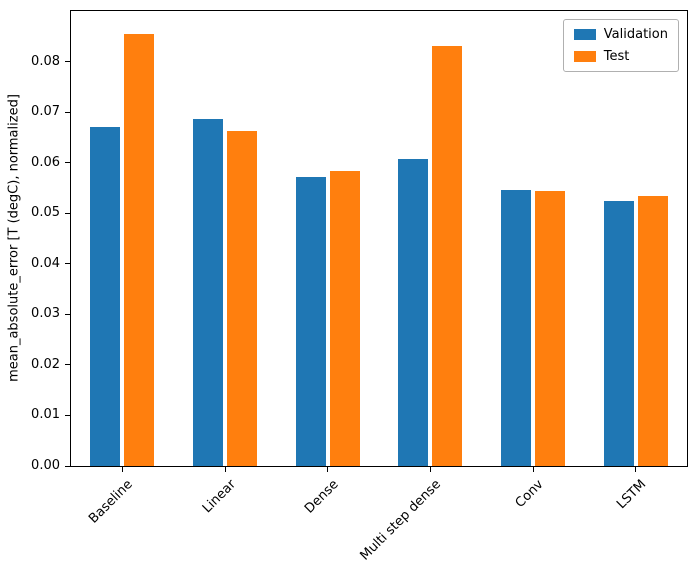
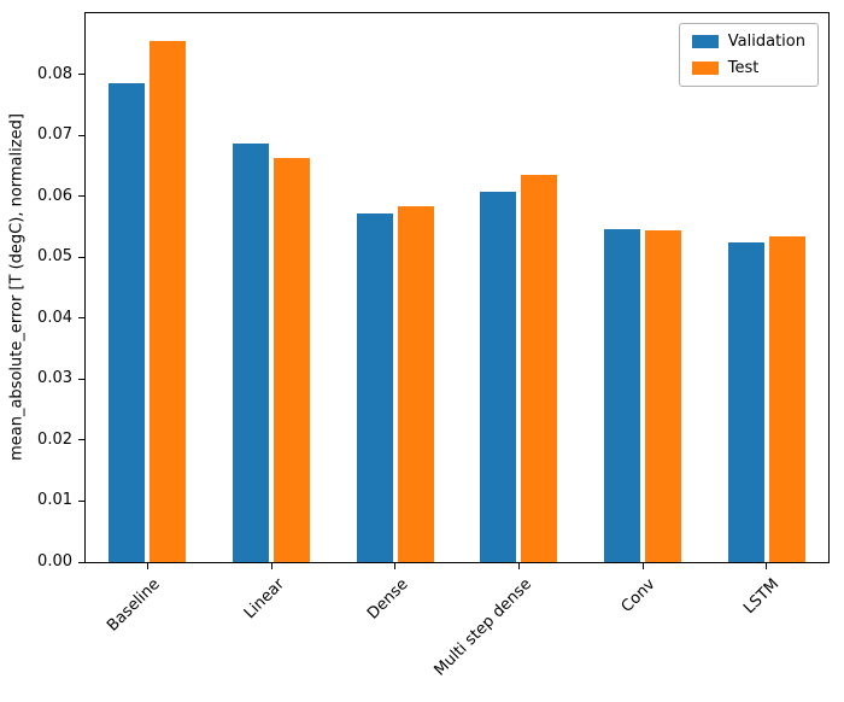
Validation/Baseline: 0.067 -> 0.079
Test/Multi step dense: 0.083 -> 0.063
